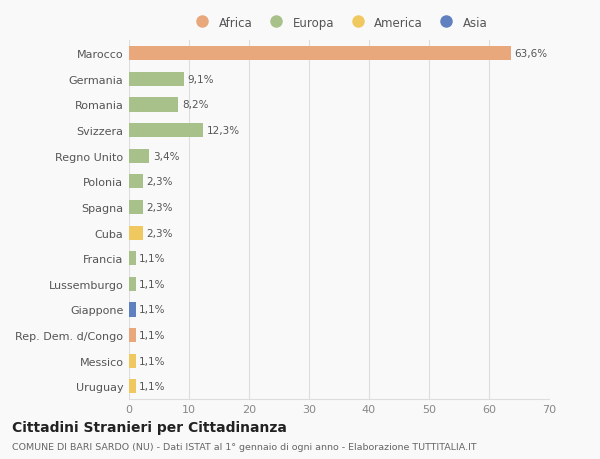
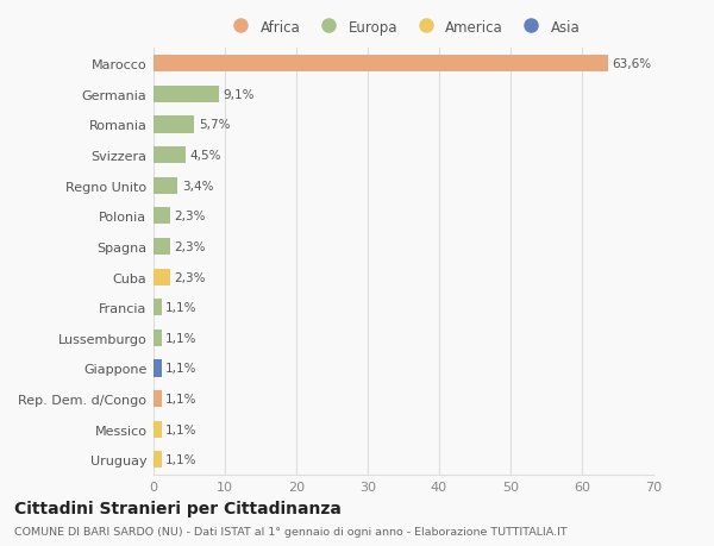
Romania: 8,2% -> 5,7%
Svizzera: 12,3% -> 4,5%
